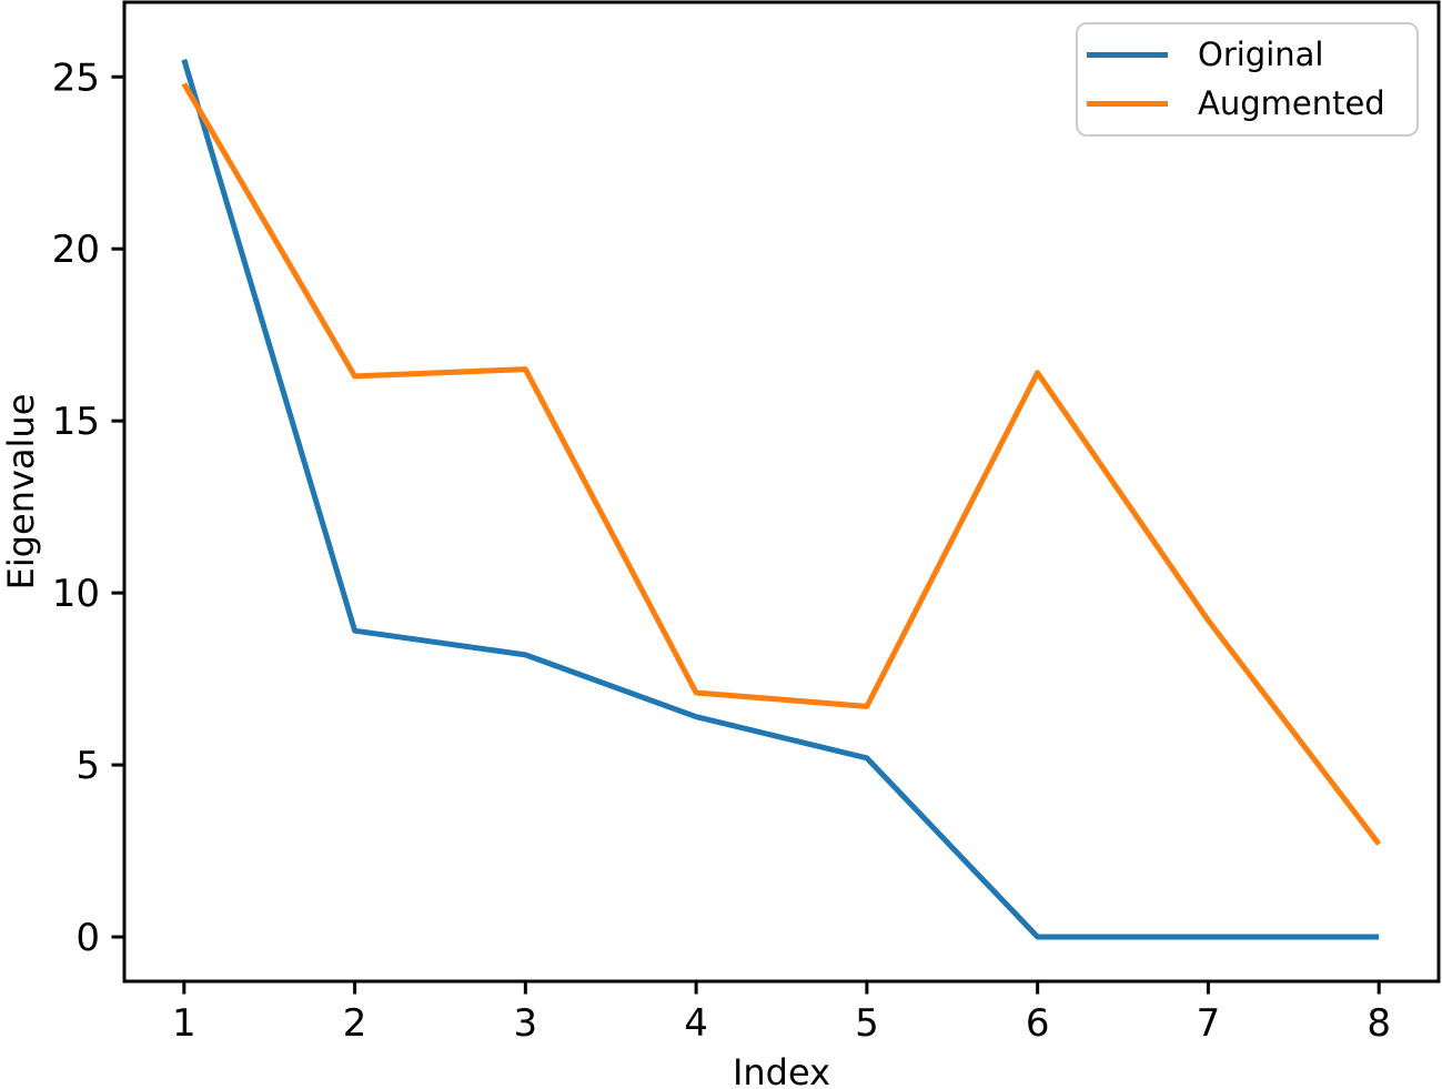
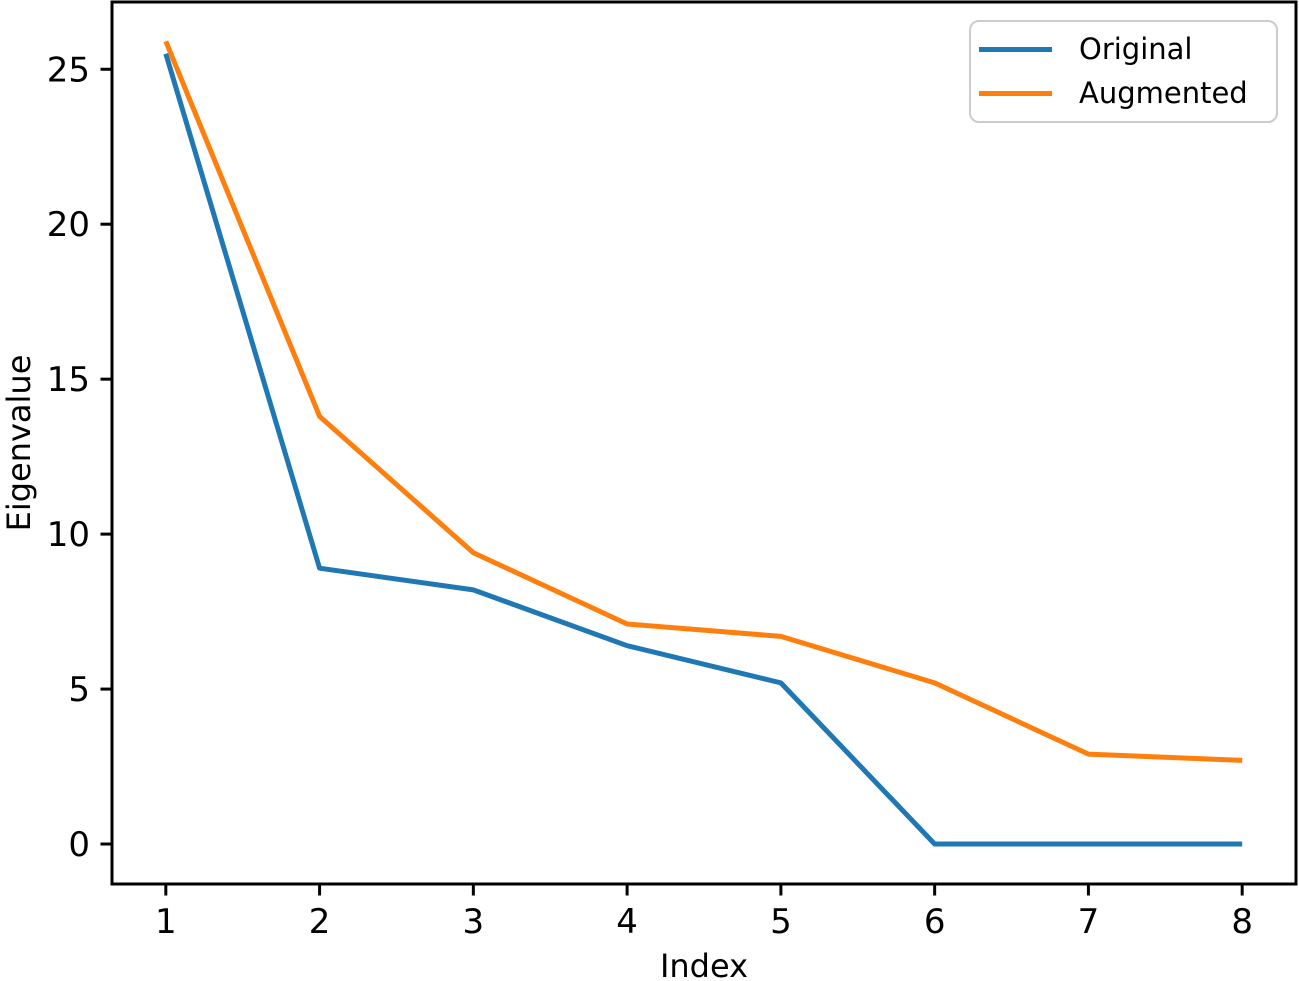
Augmented/1: 24.8 -> 25.9
Augmented/2: 16.3 -> 13.8
Augmented/3: 16.5 -> 9.4
Augmented/6: 16.4 -> 5.2
Augmented/7: 9.2 -> 2.9
